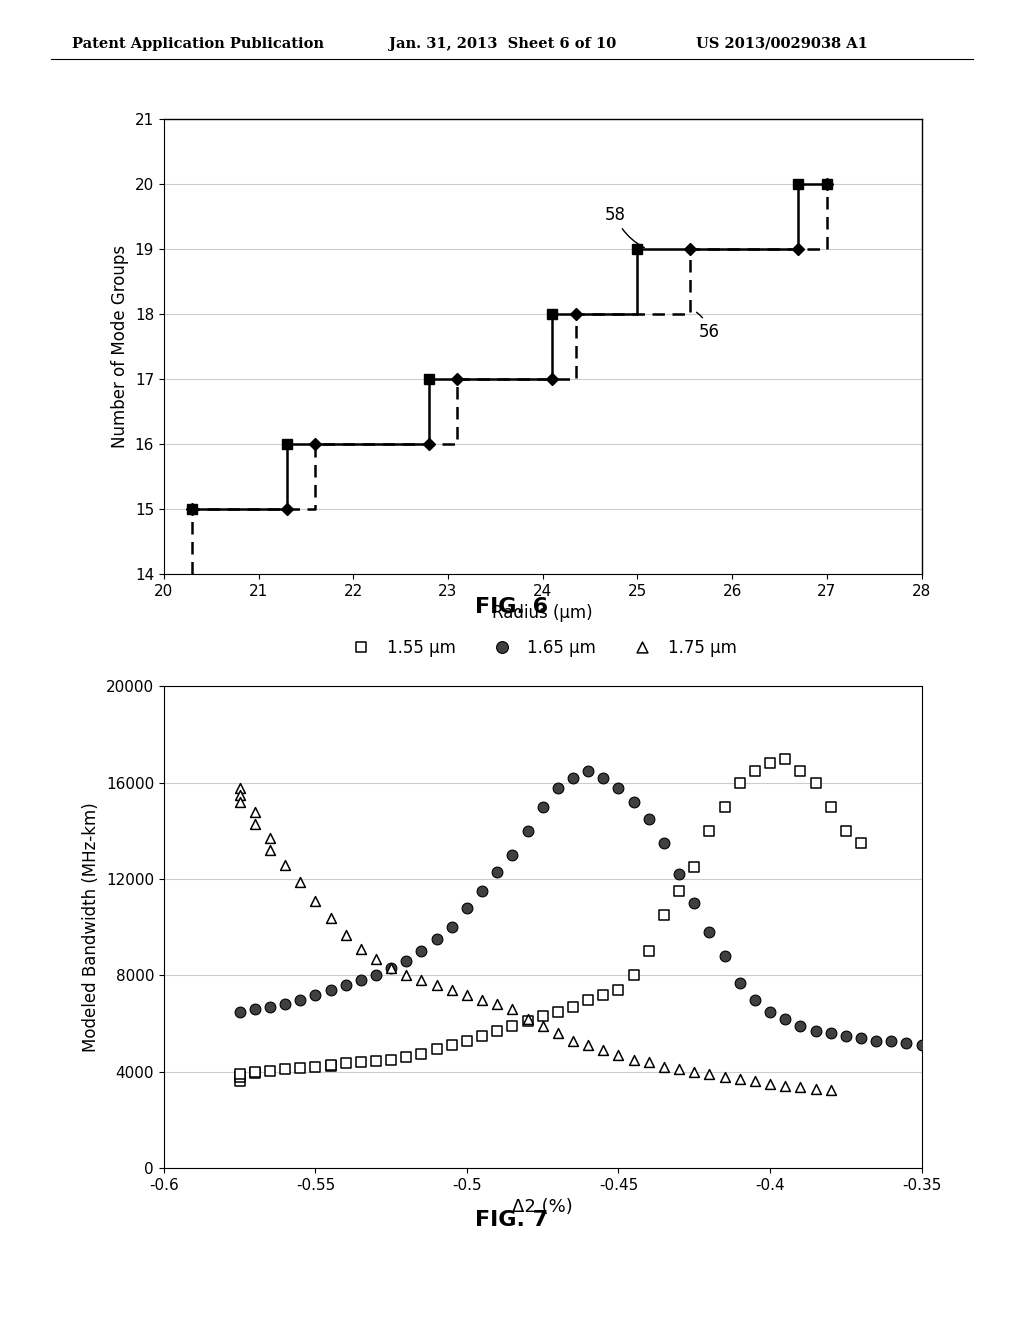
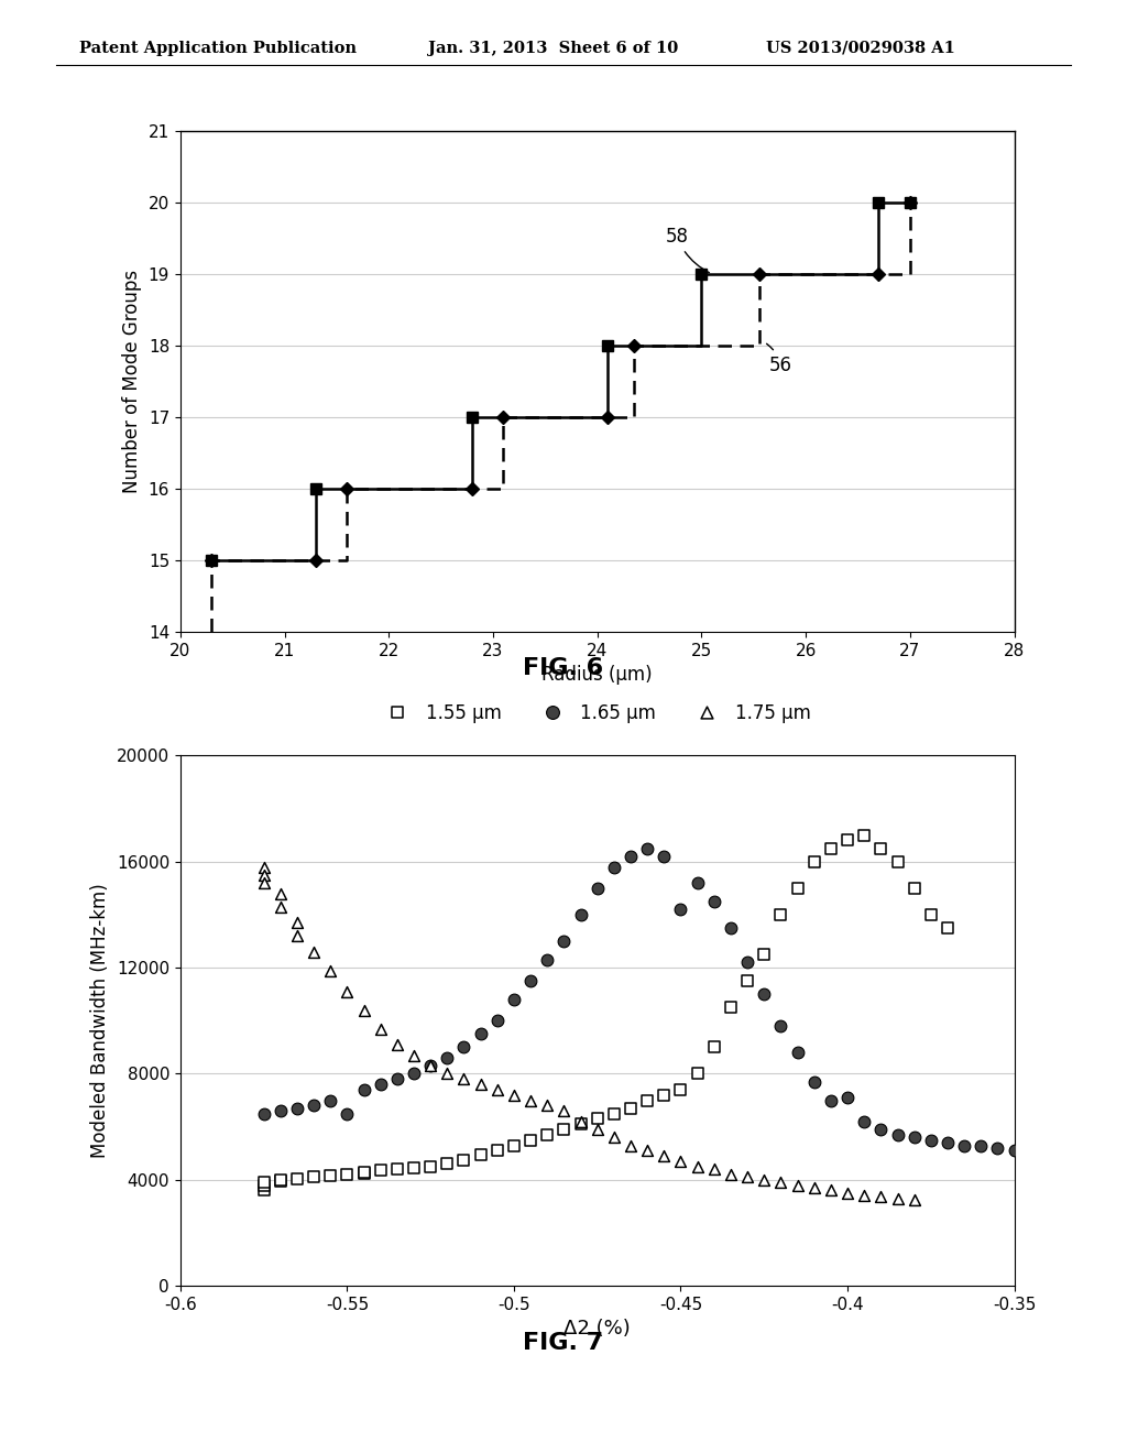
1.65 μm/-0.55: 7200 -> 6500
1.65 μm/-0.45: 15800 -> 14200
1.65 μm/-0.4: 6500 -> 7100
